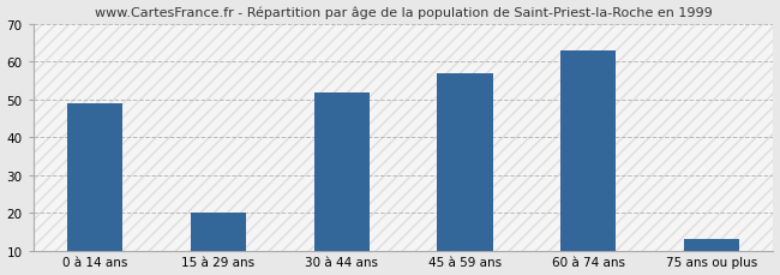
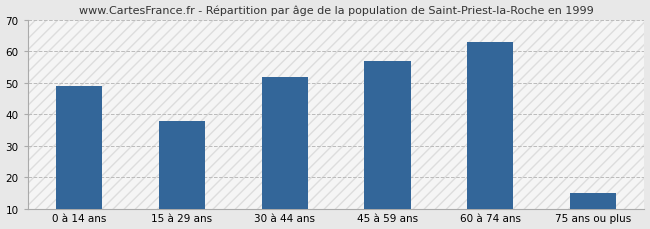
15 à 29 ans: 20 -> 38
75 ans ou plus: 13 -> 15
